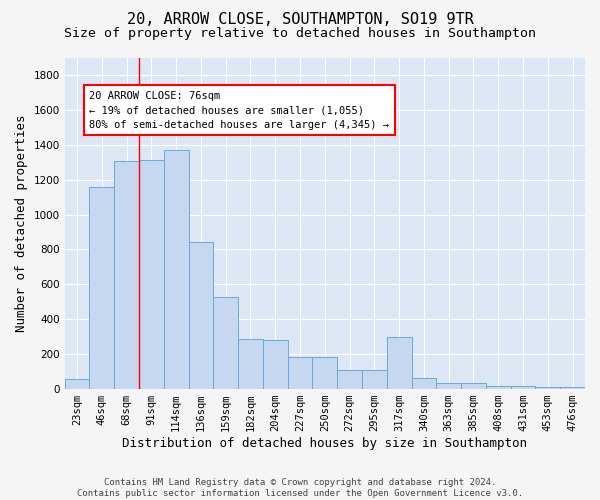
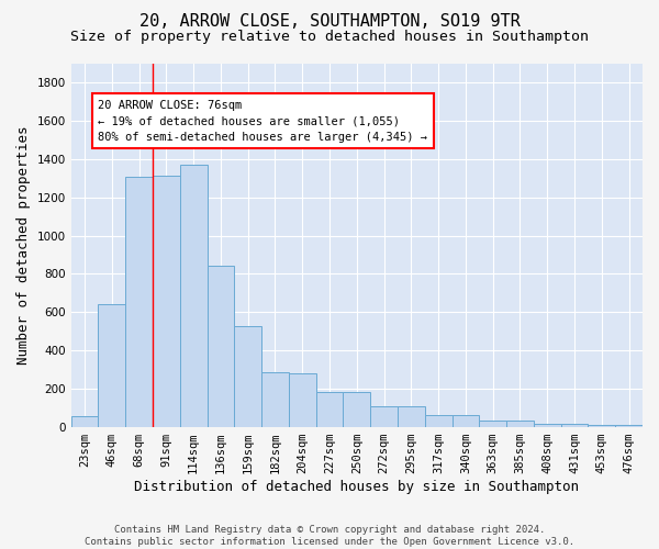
46sqm: 1160 -> 640
317sqm: 300 -> 60
